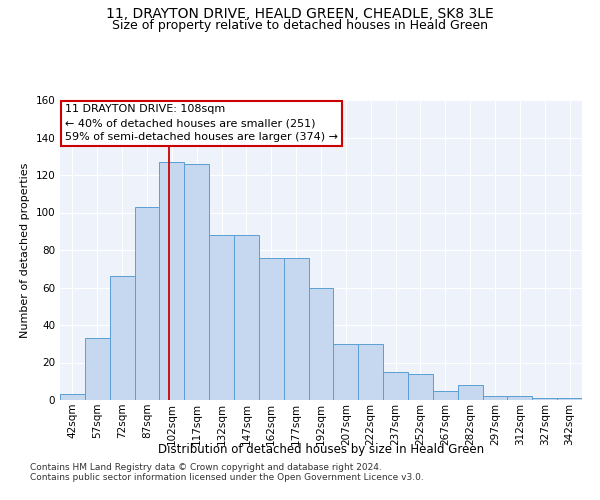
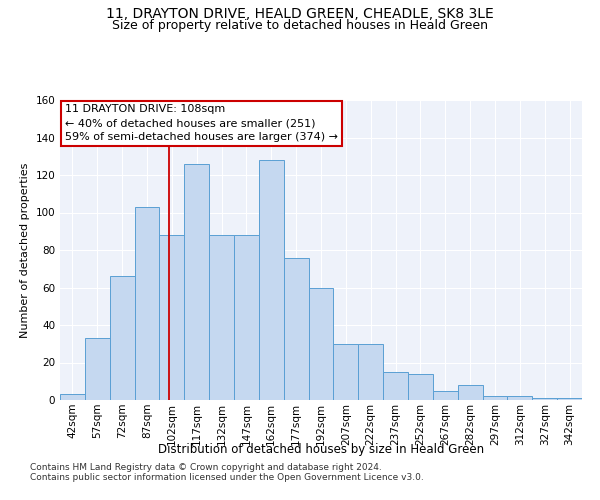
102sqm: 127 -> 88
162sqm: 76 -> 128
